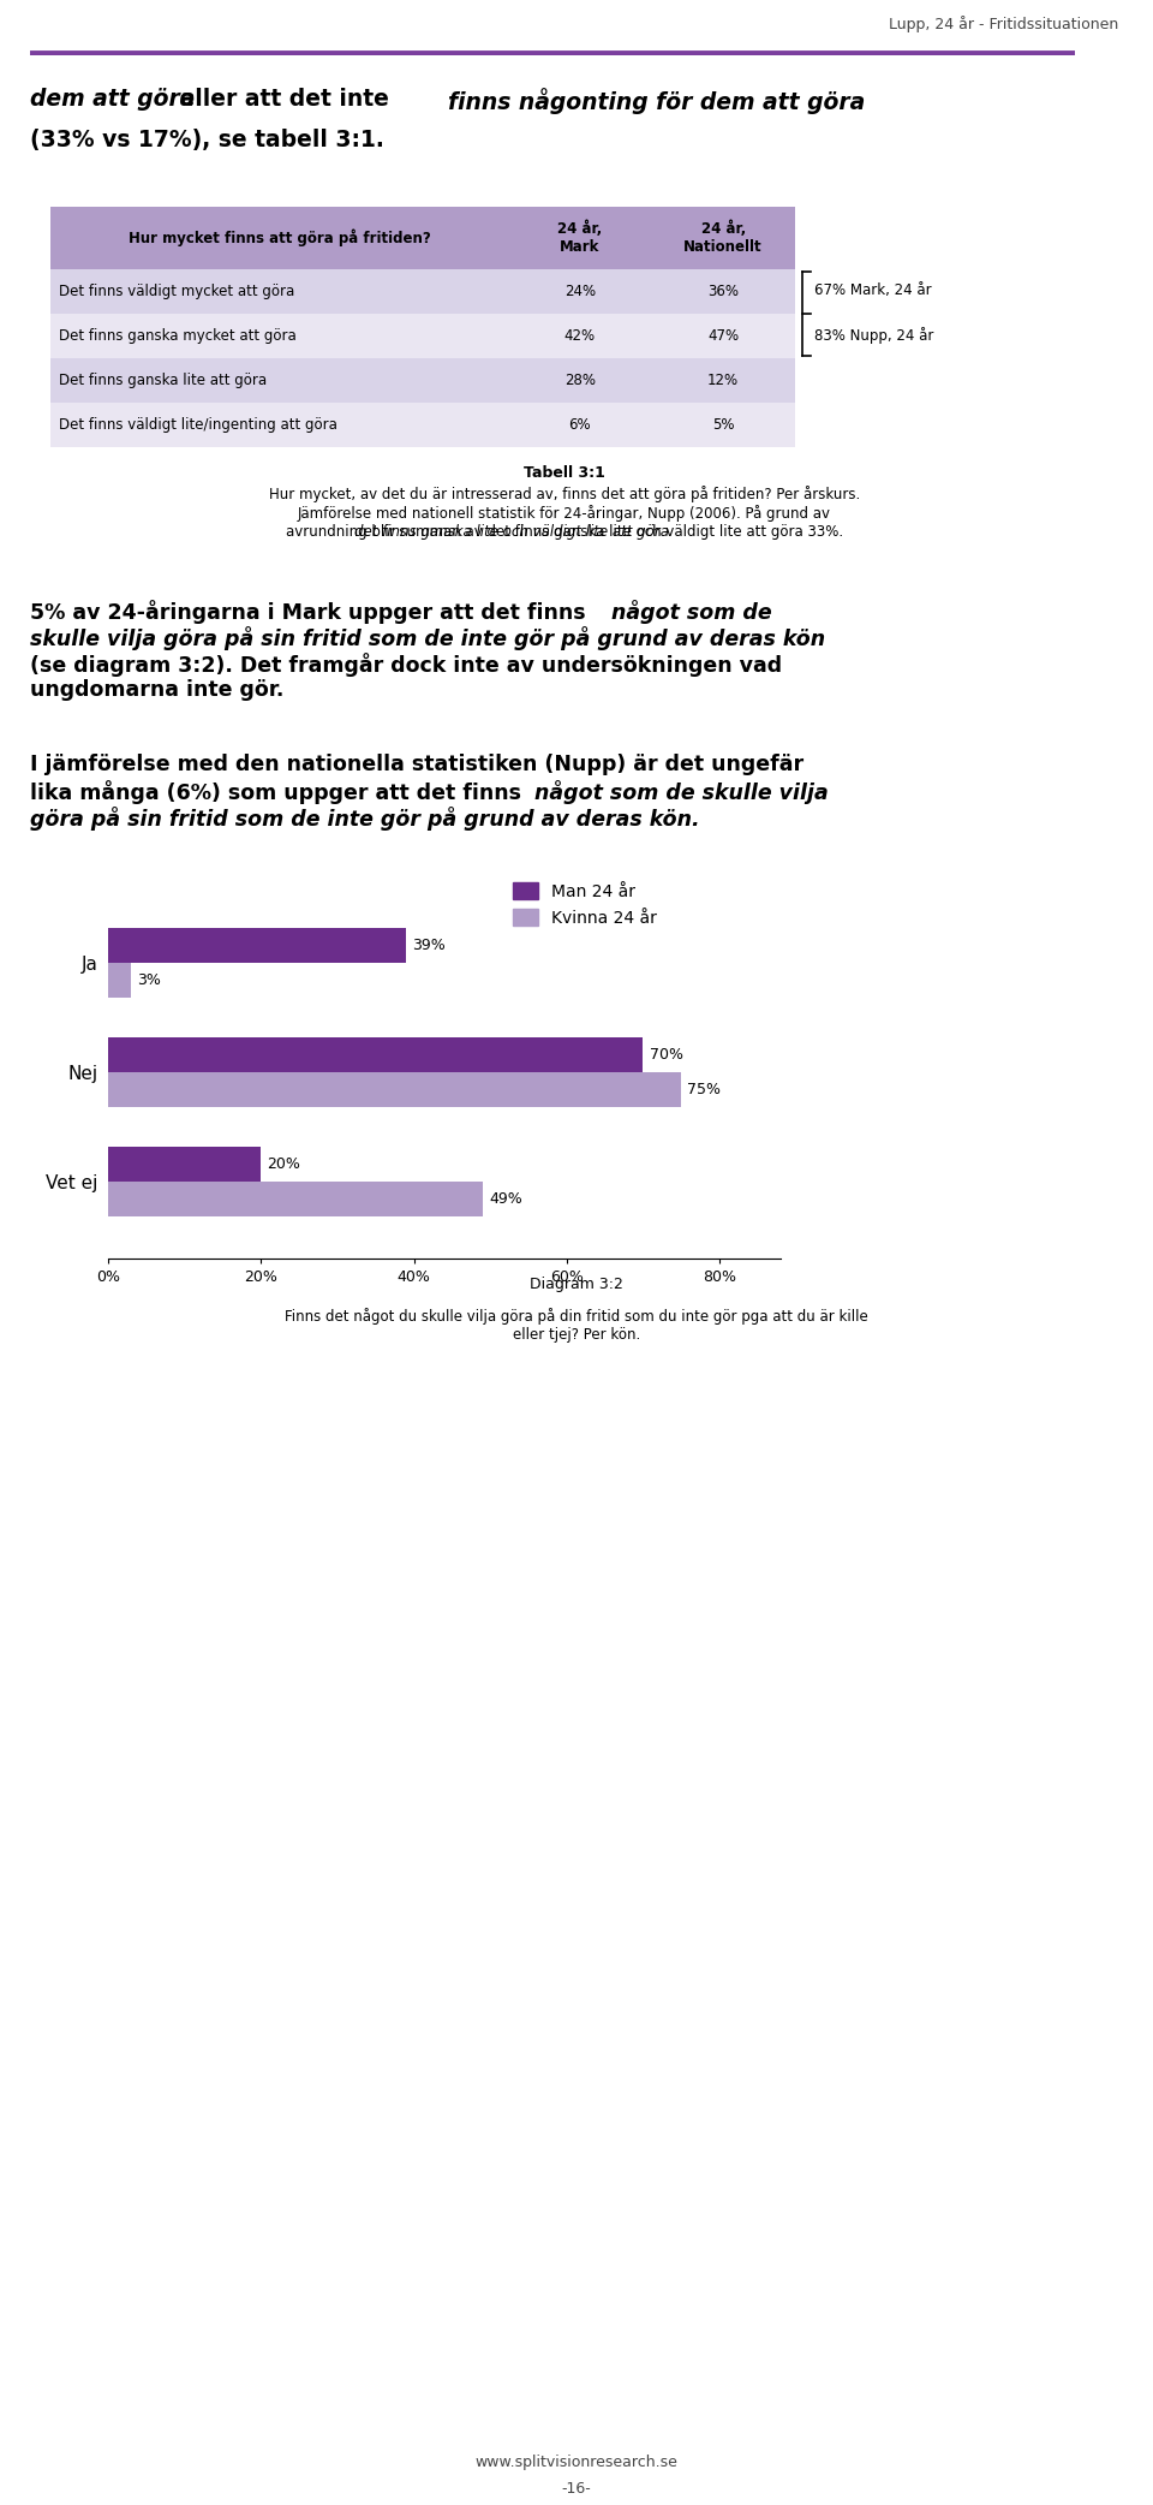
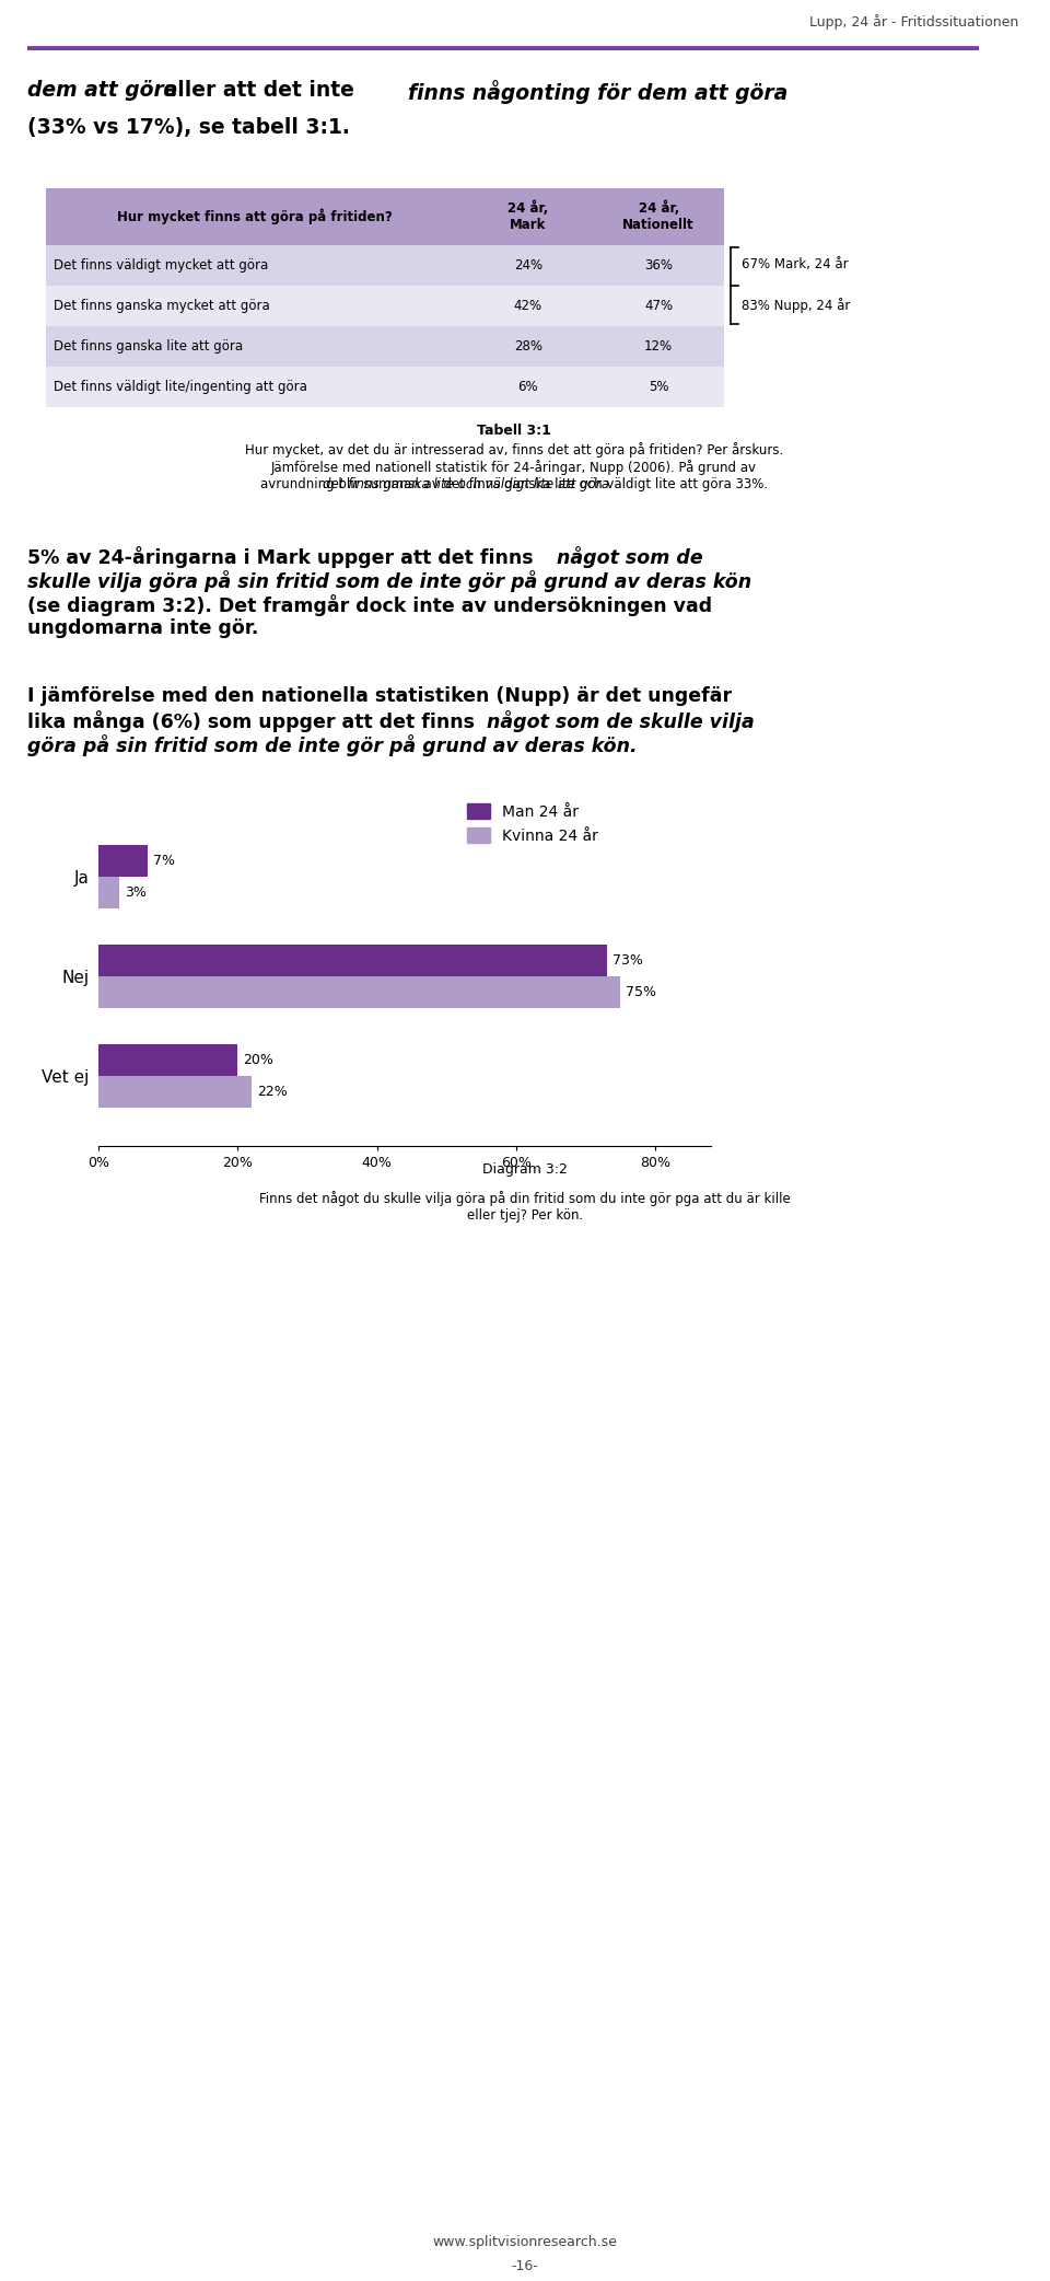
Man 24 år/Ja: 39% -> 7%
Man 24 år/Nej: 70% -> 73%
Kvinna 24 år/Vet ej: 49% -> 22%
